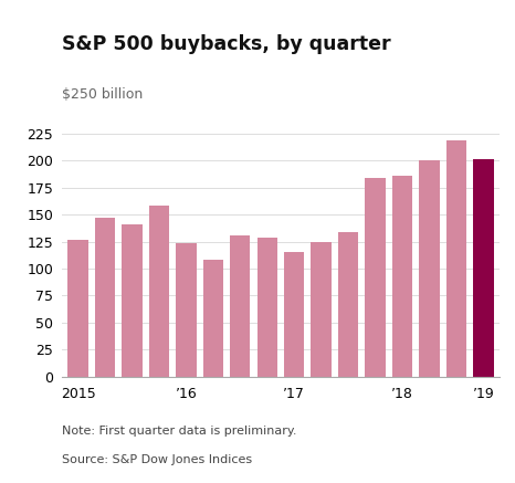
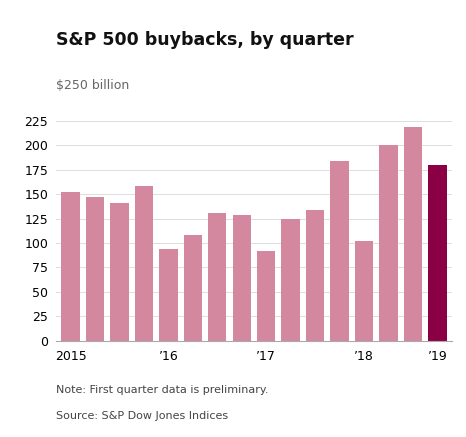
2015: 127 -> 152
’16: 123 -> 94
’17: 115 -> 92
’18: 186 -> 102
’19: 201 -> 180
